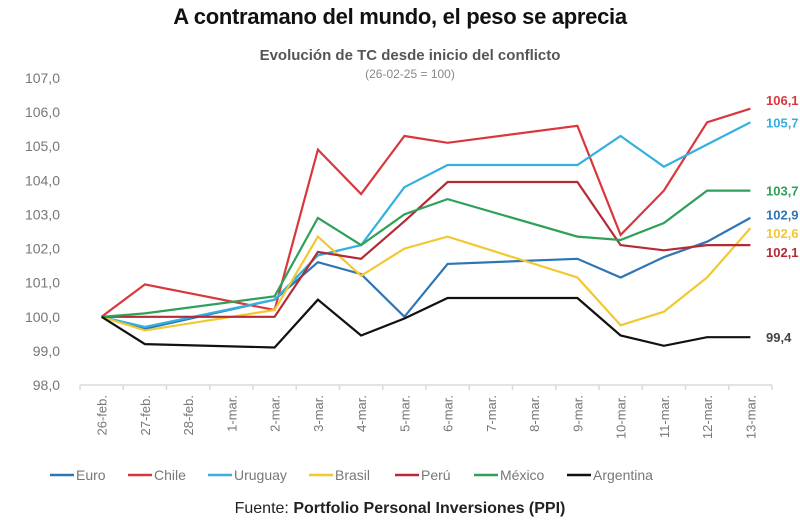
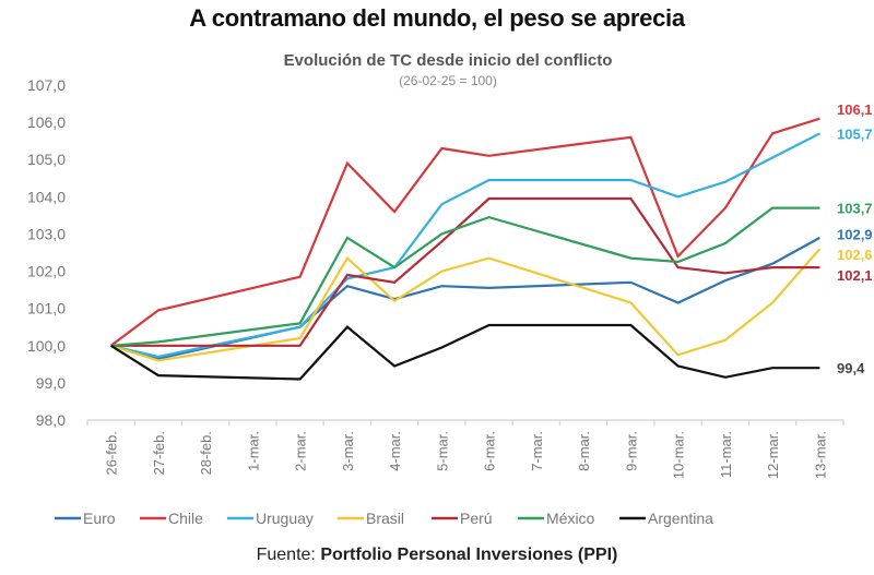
Chile/2-mar.: 100,2 -> 101,8
Euro/5-mar.: 100,0 -> 101,6
Uruguay/10-mar.: 105,3 -> 104,0
